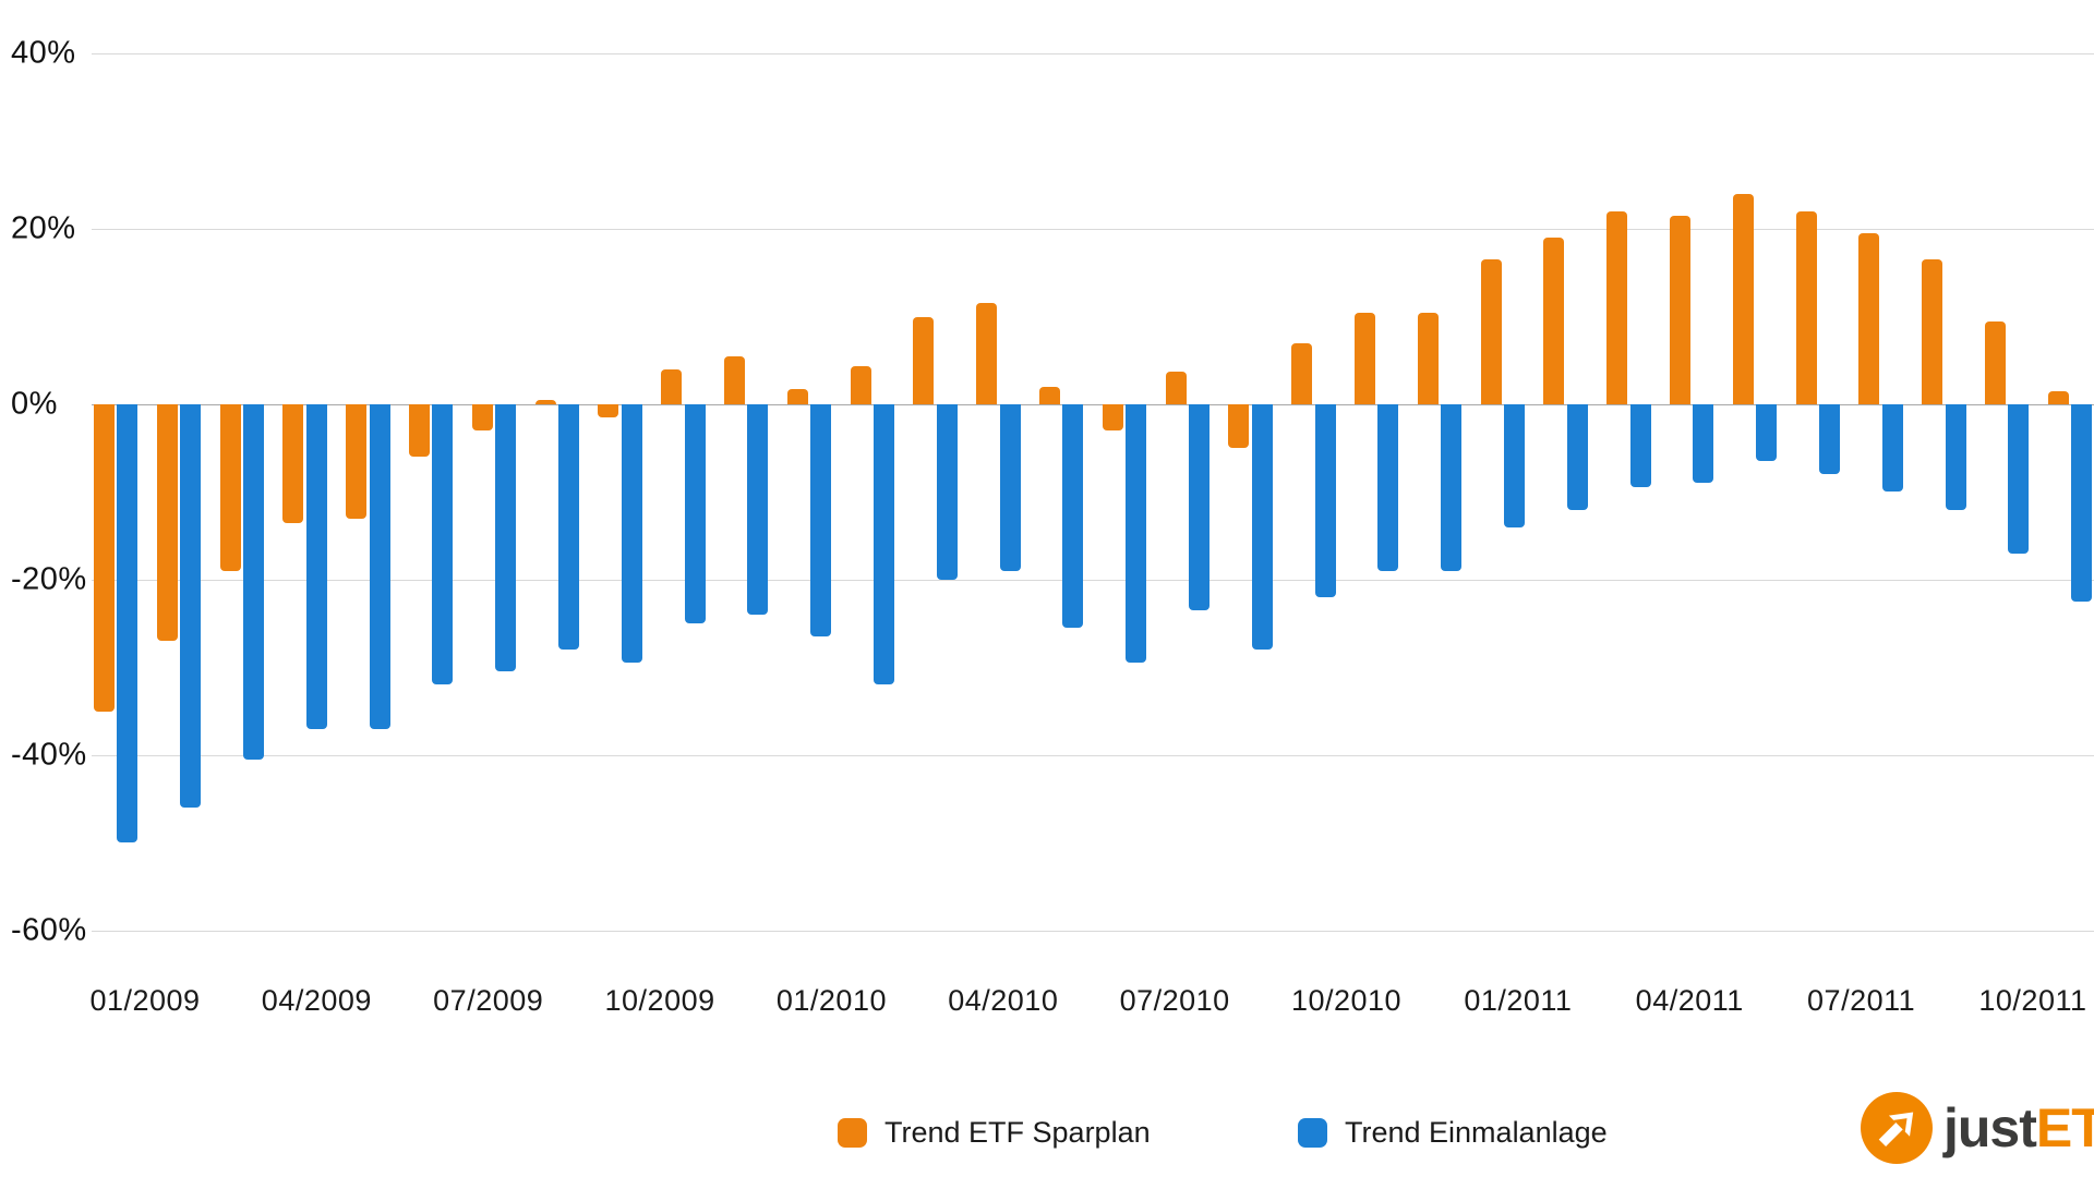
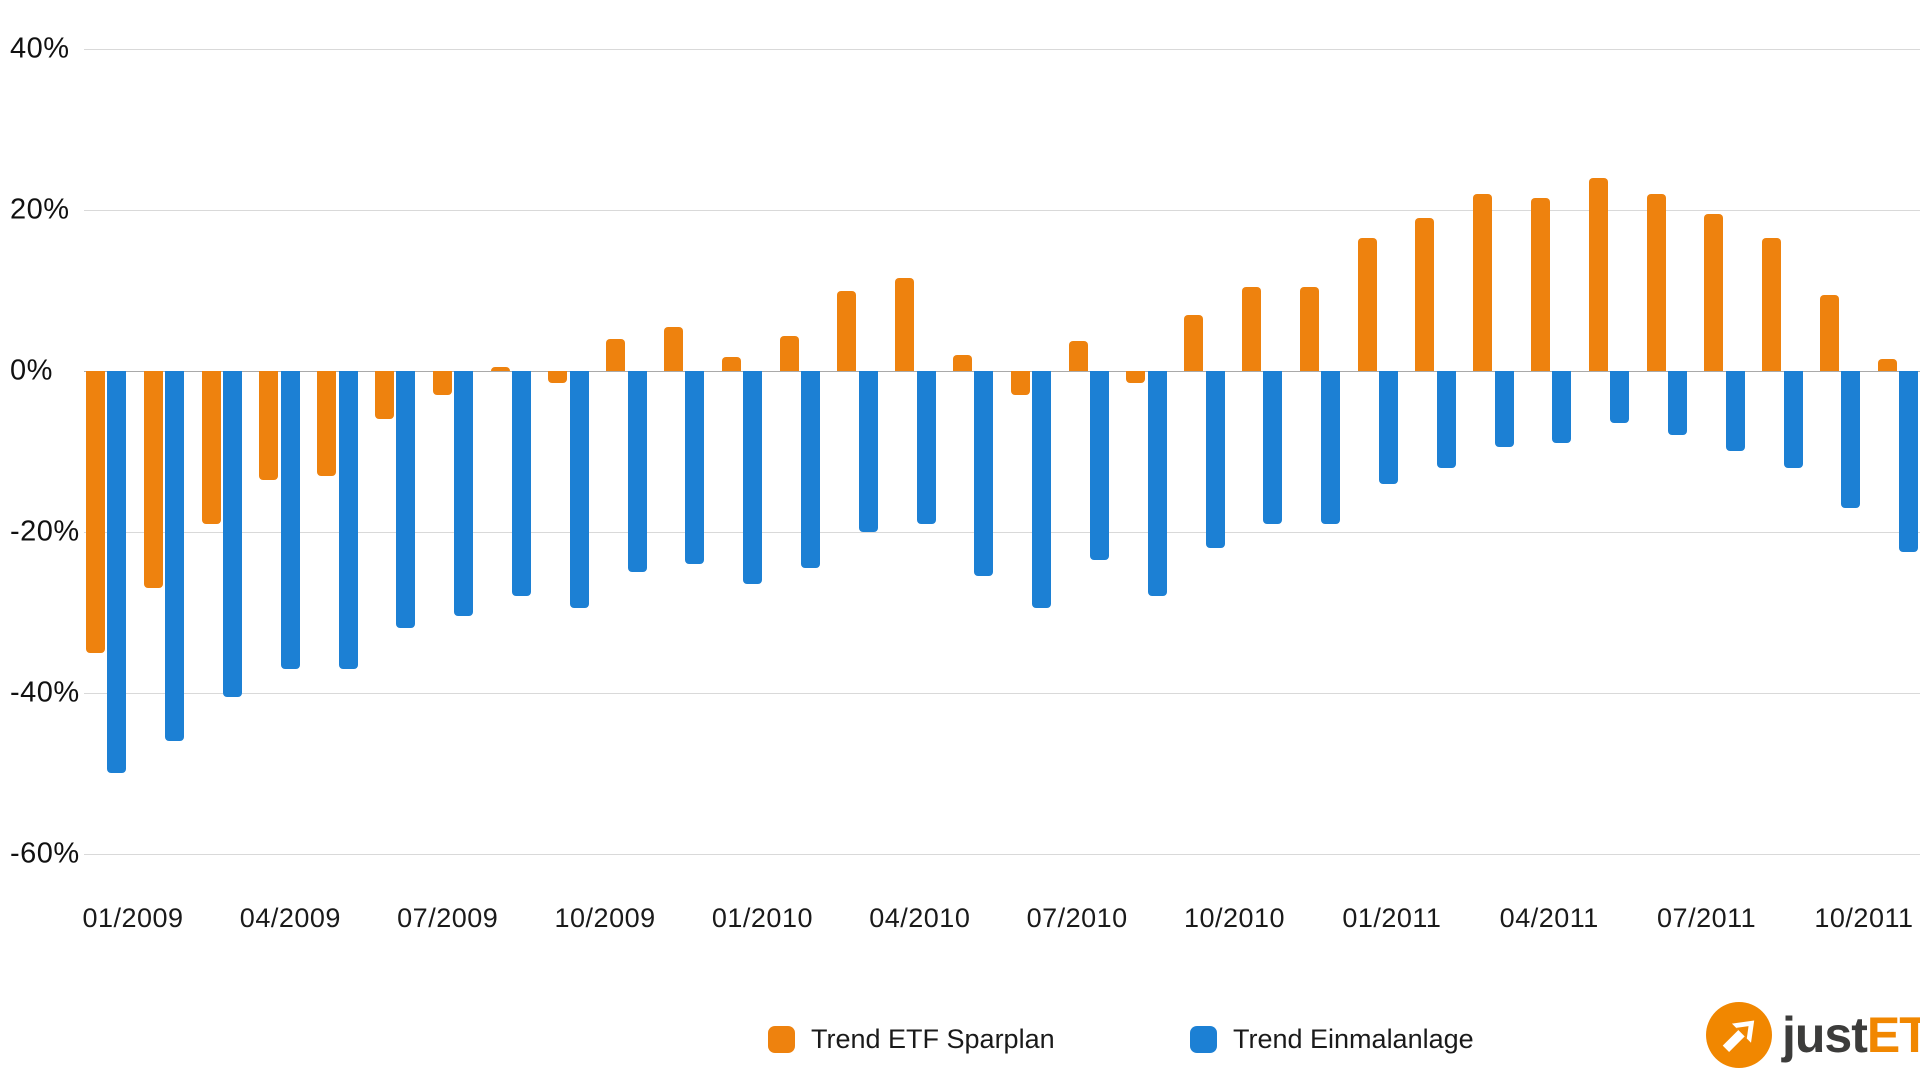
Trend Einmalanlage/01/2010: -32% -> -24%
Trend ETF Sparplan/07/2010: -5% -> -2%
